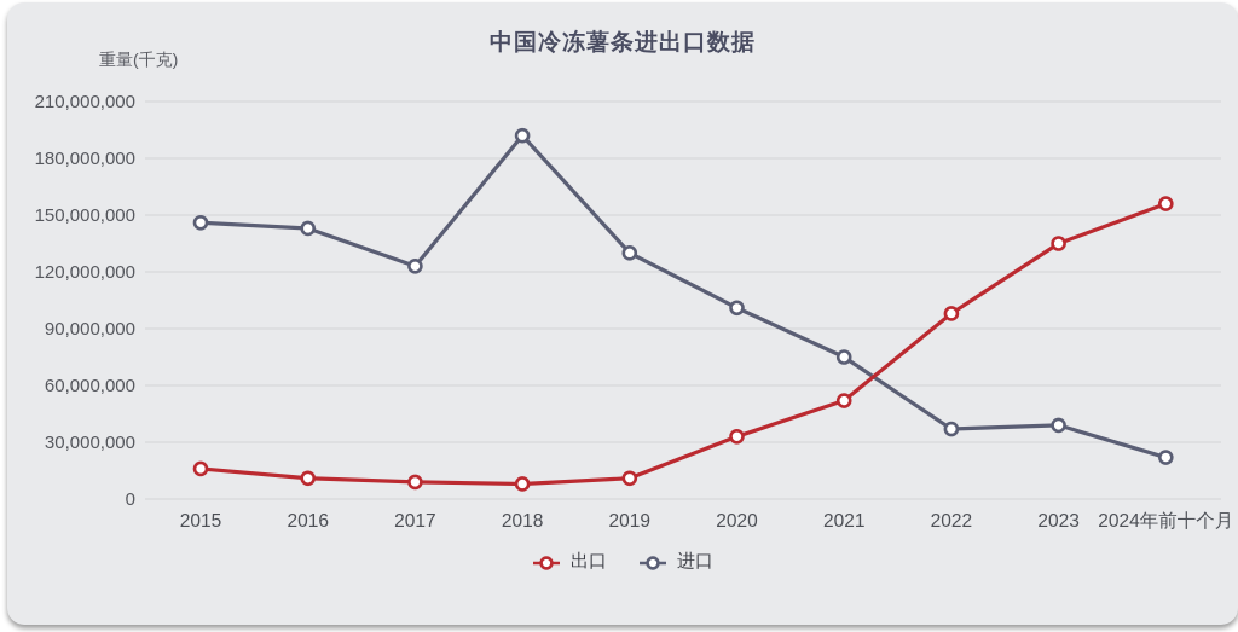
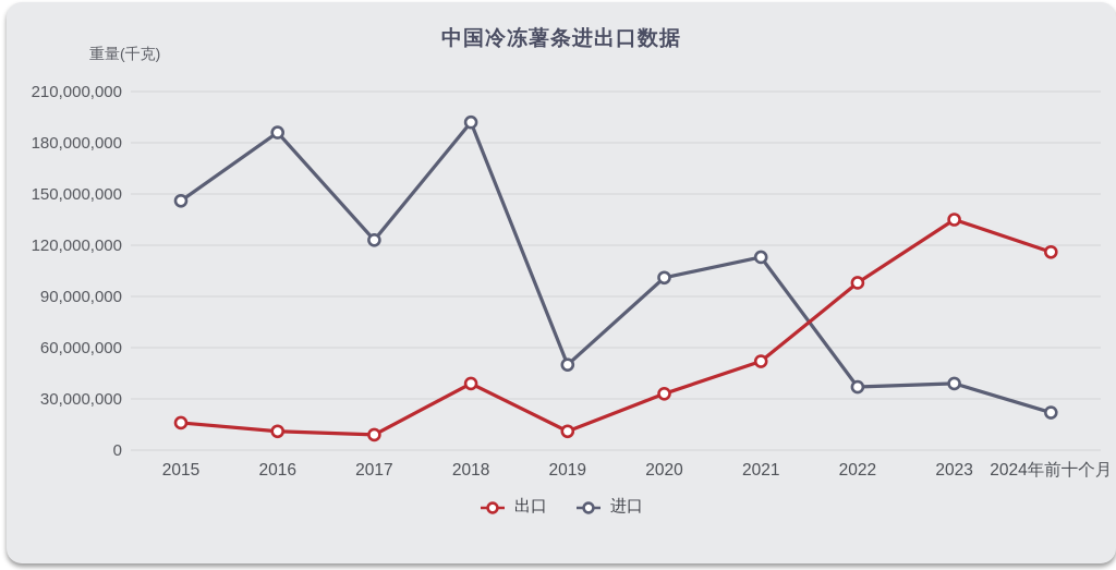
进口/2016: 143000000 -> 186000000
出口/2018: 8000000 -> 39000000
进口/2019: 130000000 -> 50000000
进口/2021: 75000000 -> 113000000
出口/2024年前十个月: 156000000 -> 116000000
